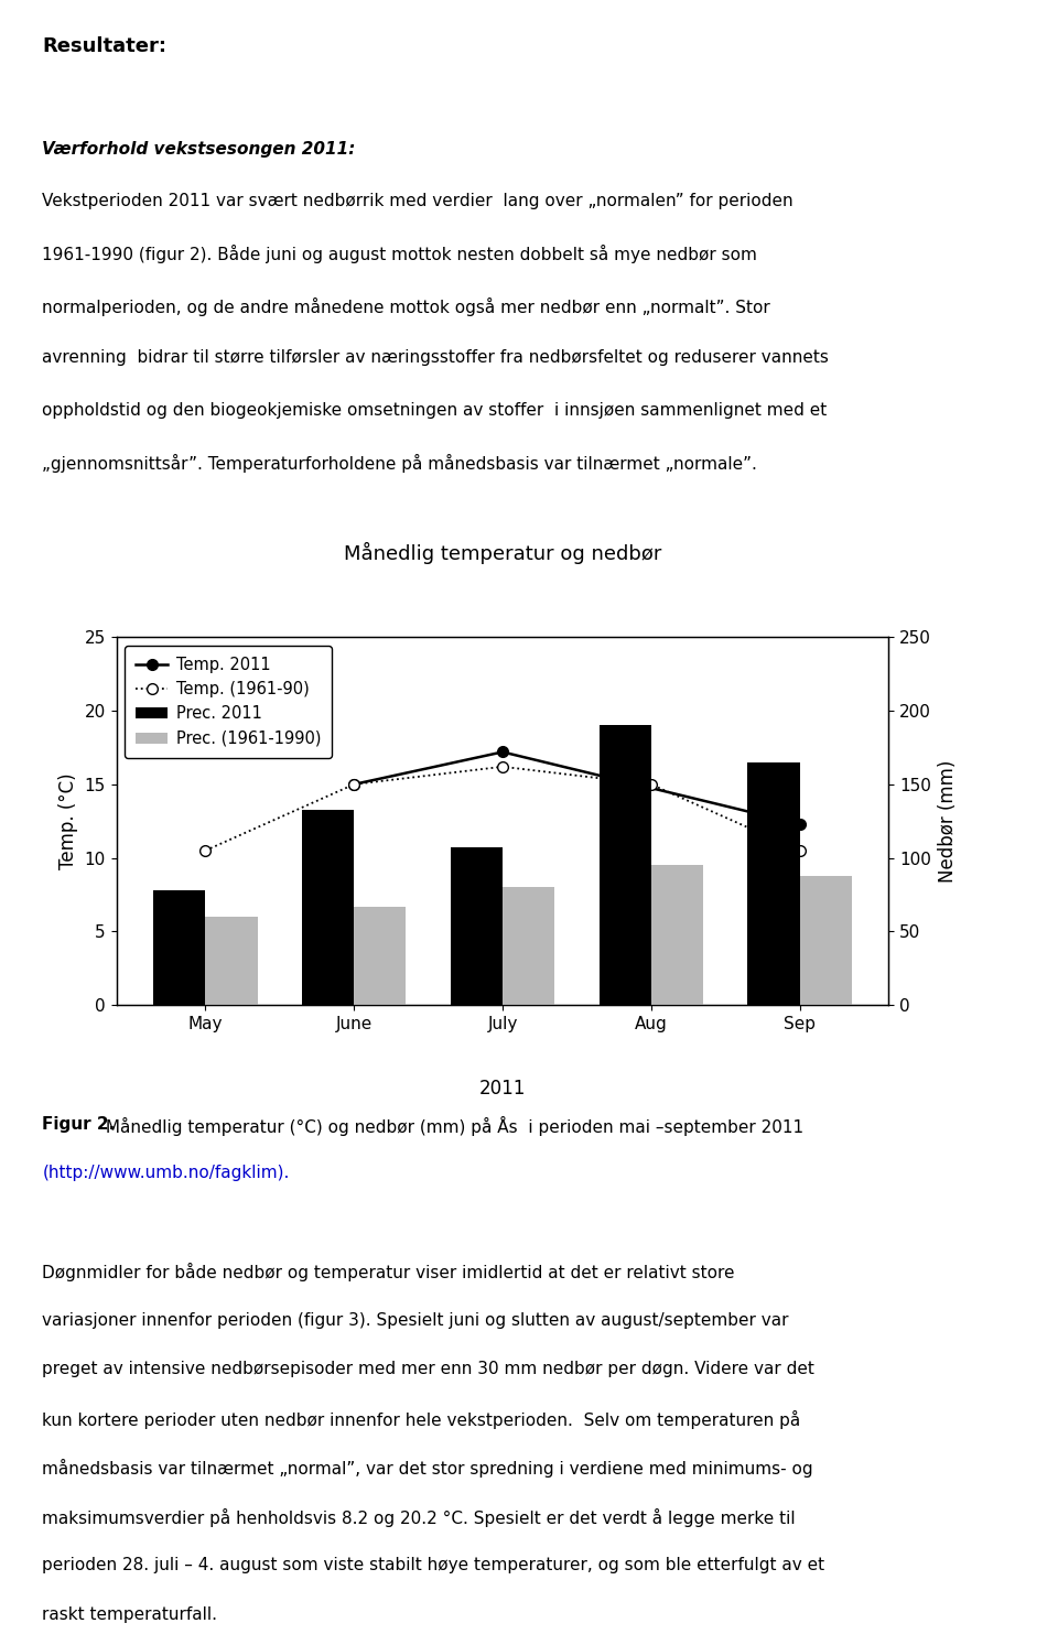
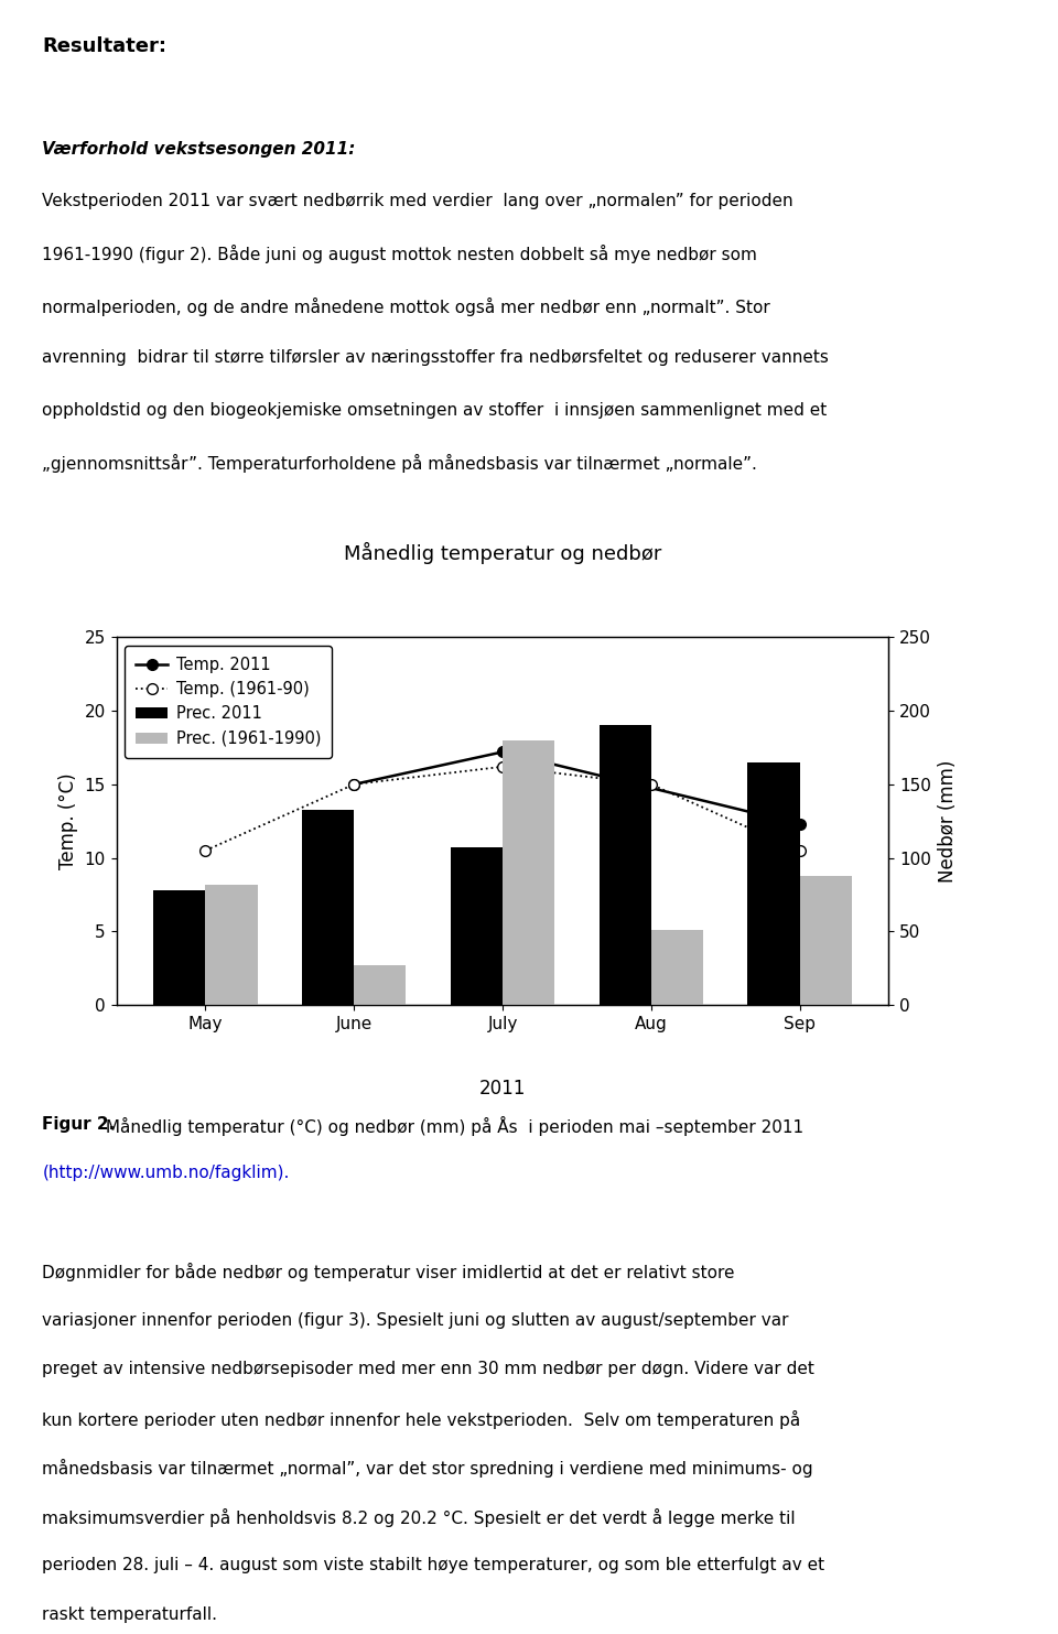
Prec. (1961-1990)/May: 60 -> 82
Prec. (1961-1990)/June: 67 -> 27
Prec. (1961-1990)/July: 80 -> 180
Prec. (1961-1990)/Aug: 95 -> 51
